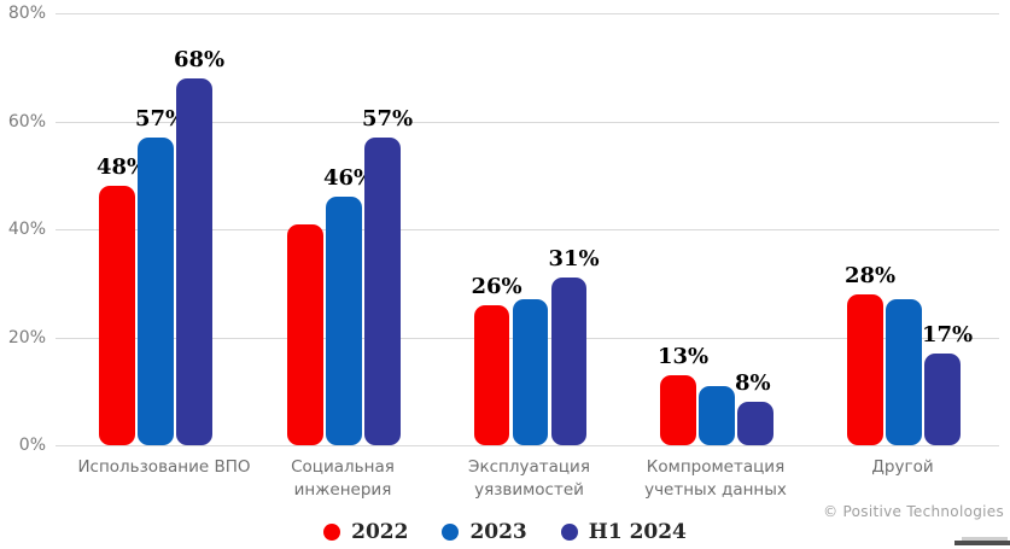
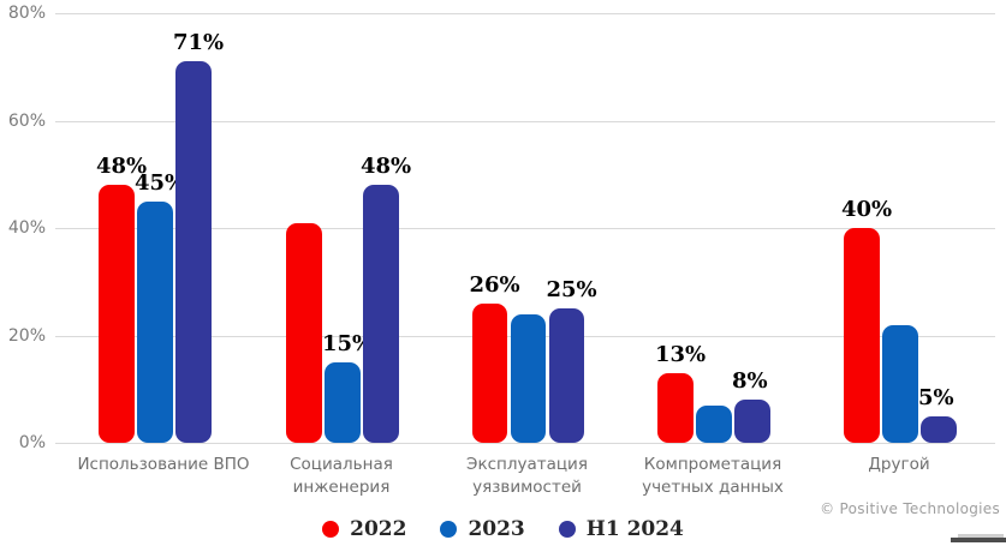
2023/Использование ВПО: 57% -> 45%
H1 2024/Использование ВПО: 68% -> 71%
2023/Социальная инженерия: 46% -> 15%
H1 2024/Социальная инженерия: 57% -> 48%
2023/Эксплуатация уязвимостей: 27% -> 24%
H1 2024/Эксплуатация уязвимостей: 31% -> 25%
2023/Компрометация учетных данных: 11% -> 7%
2022/Другой: 28% -> 40%
2023/Другой: 27% -> 22%
H1 2024/Другой: 17% -> 5%
